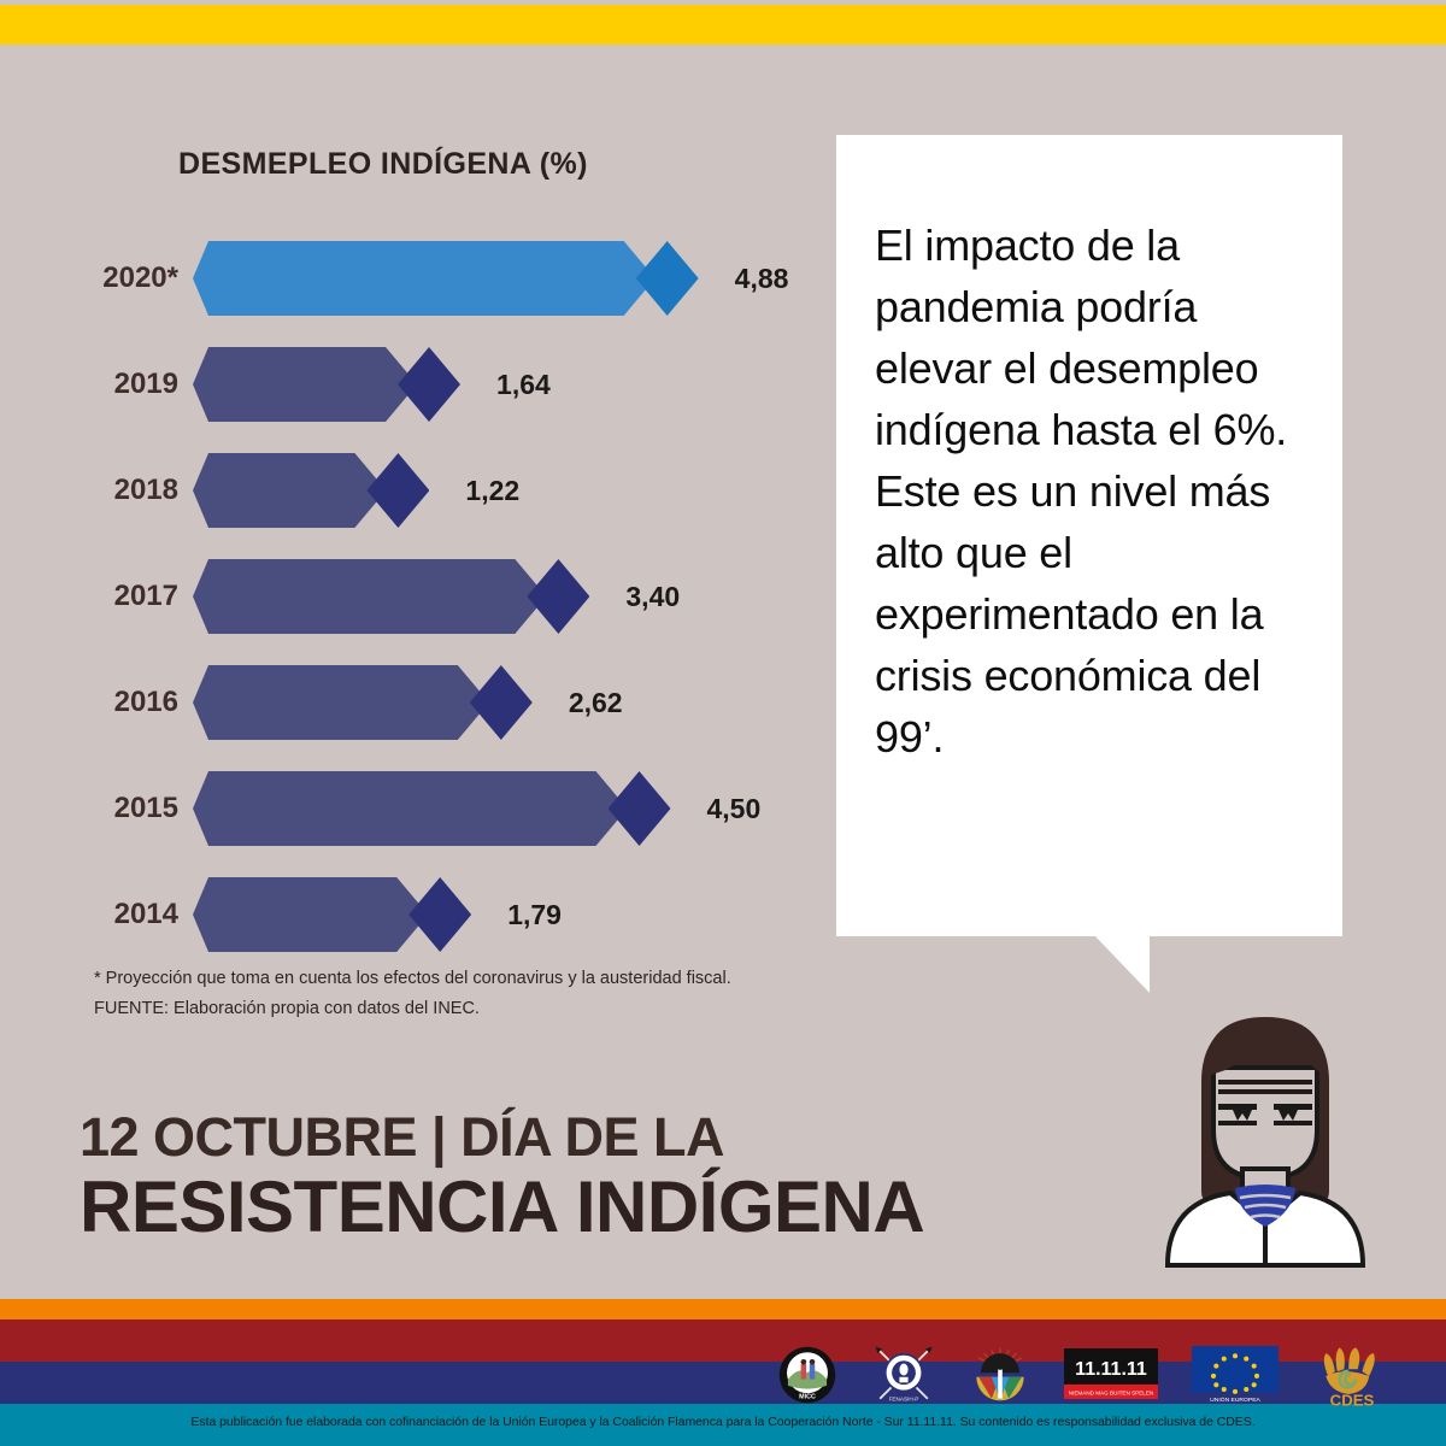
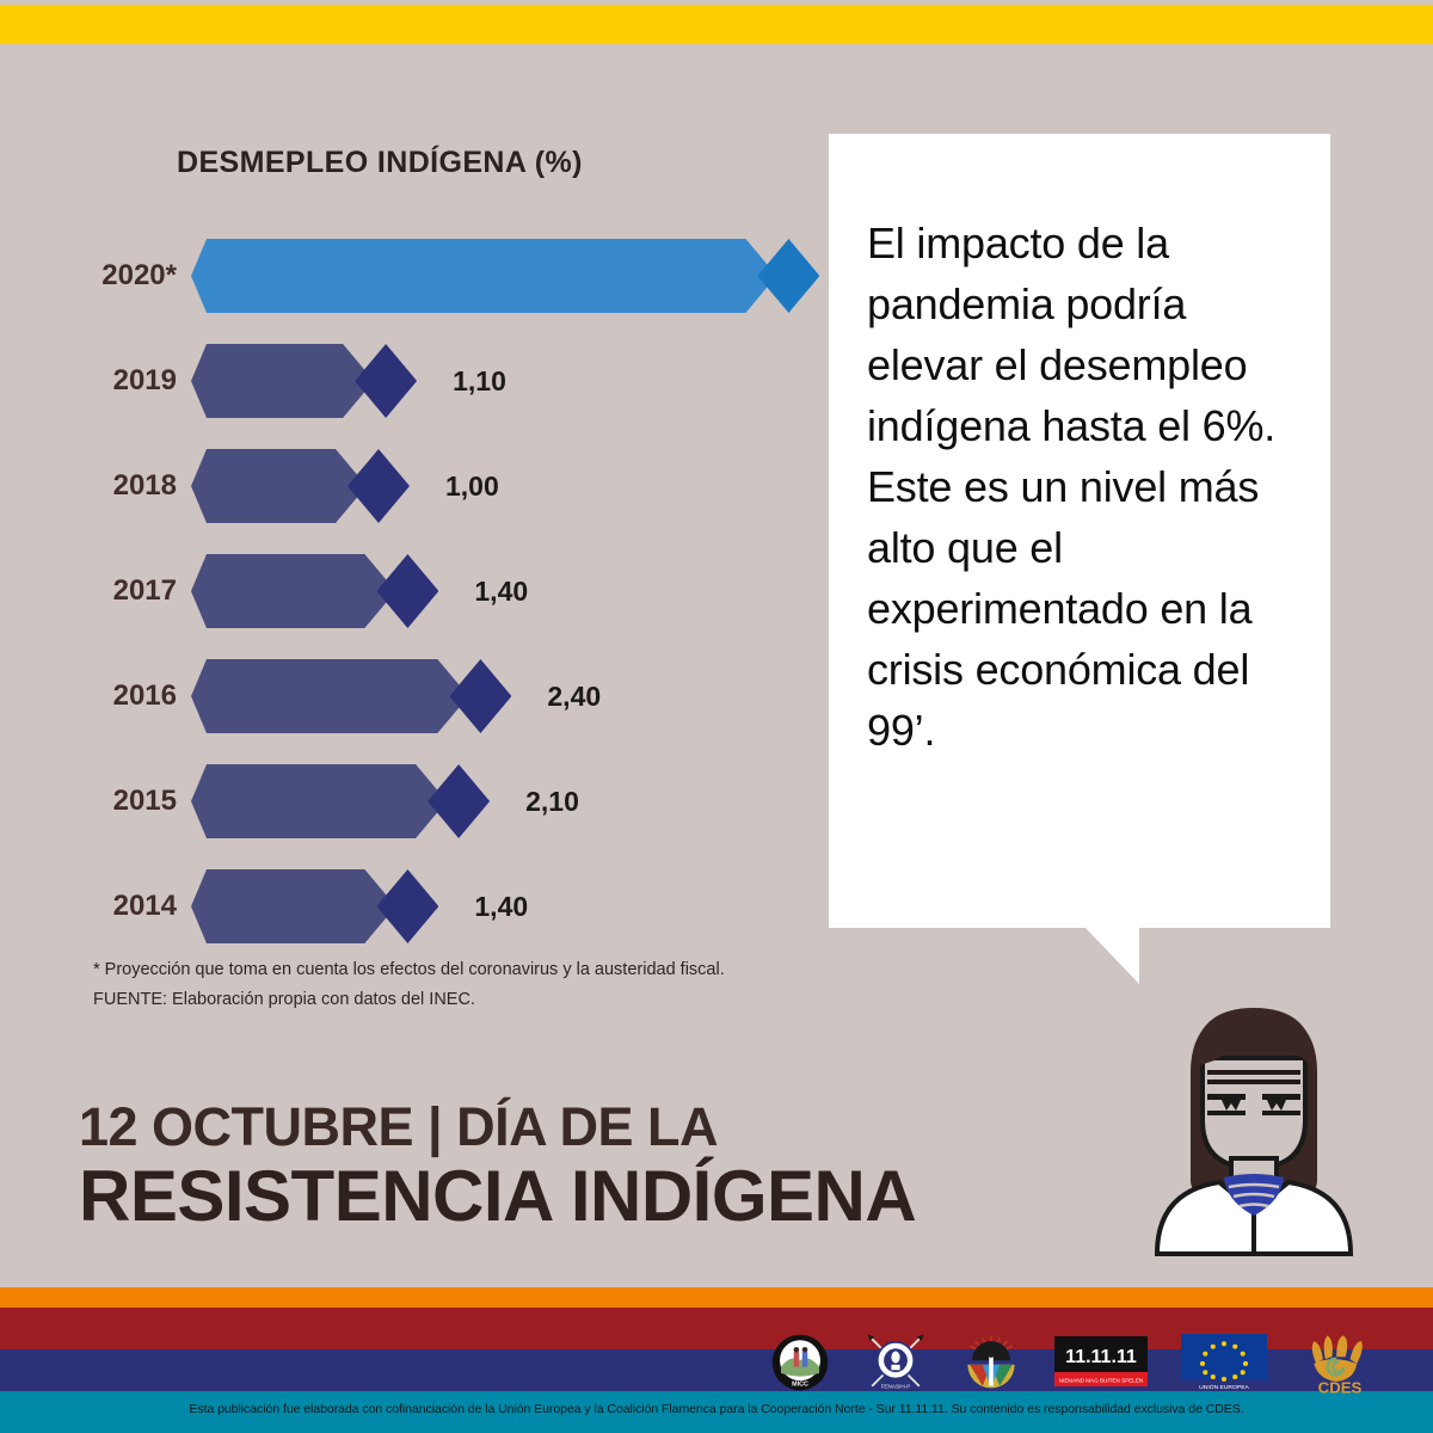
2020*: 4,88 -> 6,63
2019: 1,64 -> 1,10
2018: 1,22 -> 1,00
2017: 3,40 -> 1,40
2016: 2,62 -> 2,40
2015: 4,50 -> 2,10
2014: 1,79 -> 1,40
